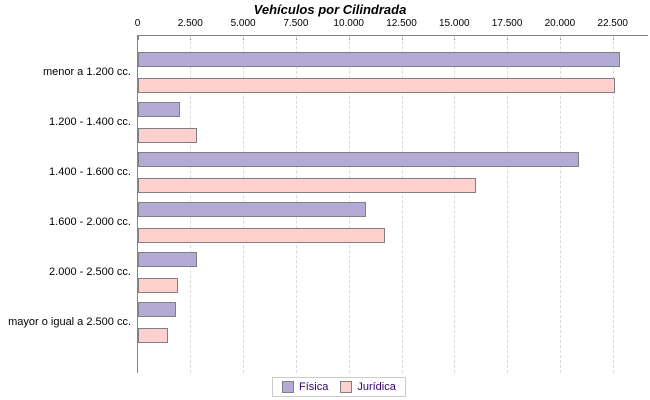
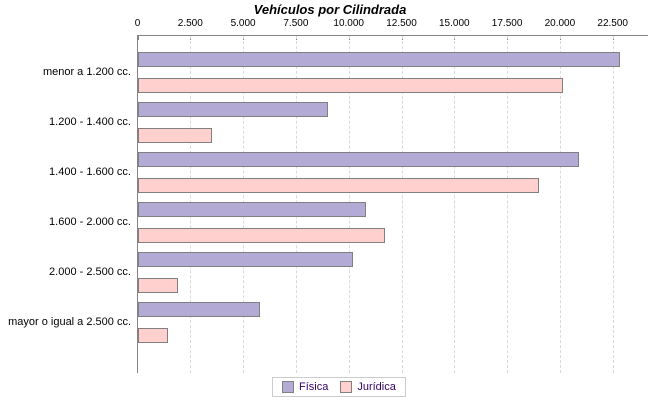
Jurídica/menor a 1.200 cc.: 22600 -> 20100
Física/1.200 - 1.400 cc.: 2000 -> 9000
Jurídica/1.200 - 1.400 cc.: 2800 -> 3500
Jurídica/1.400 - 1.600 cc.: 16000 -> 19000
Física/2.000 - 2.500 cc.: 2800 -> 10200
Física/mayor o igual a 2.500 cc.: 1800 -> 5800
